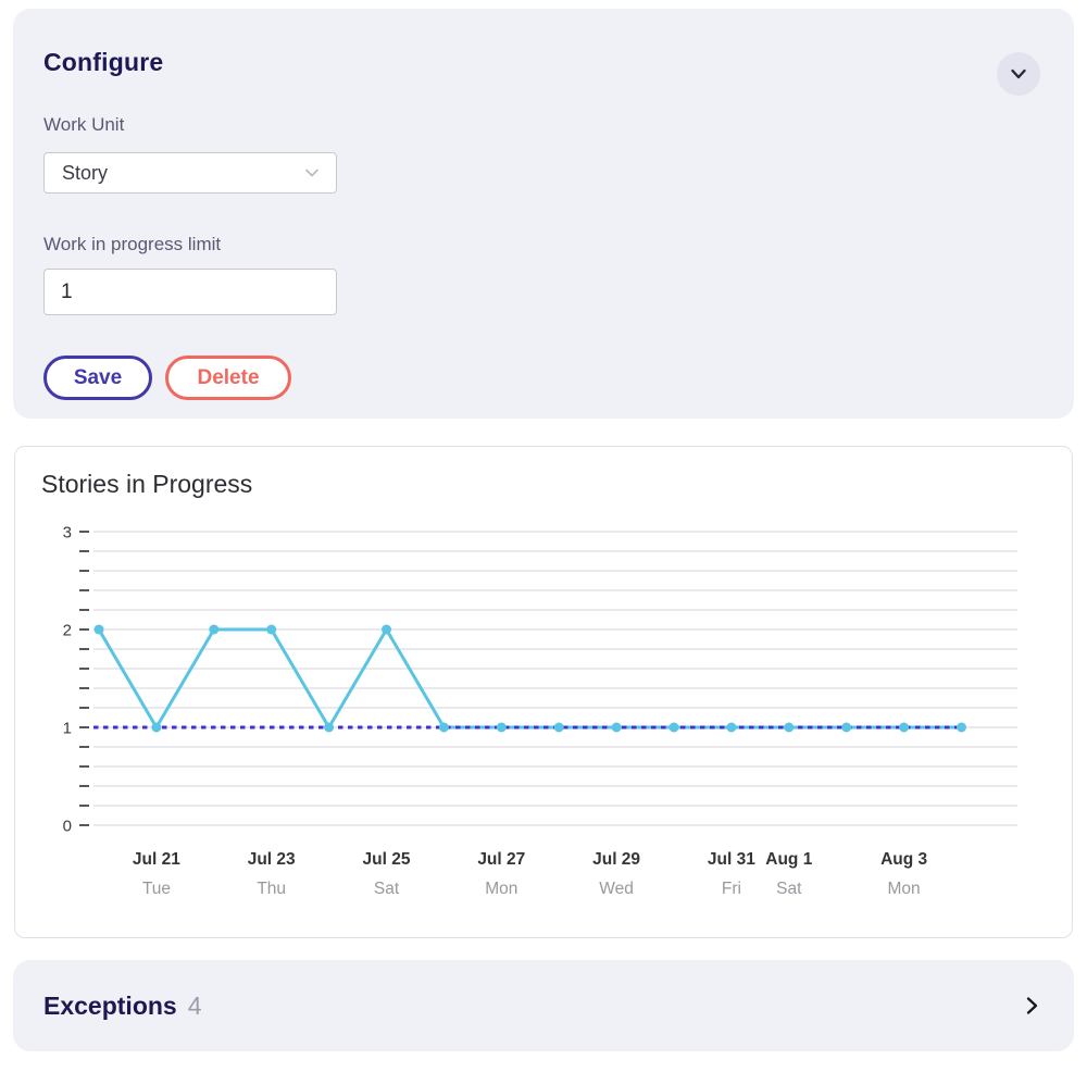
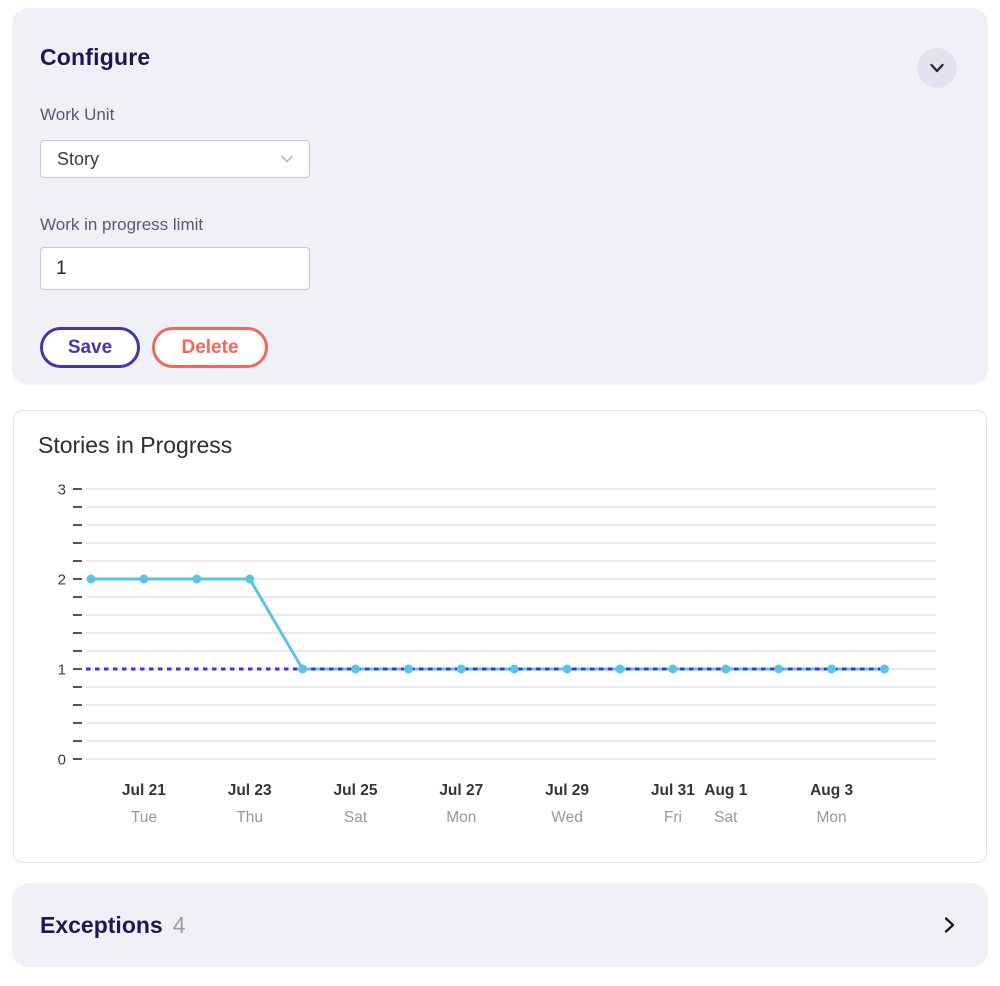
Jul 21: 1 -> 2
Jul 25: 2 -> 1
